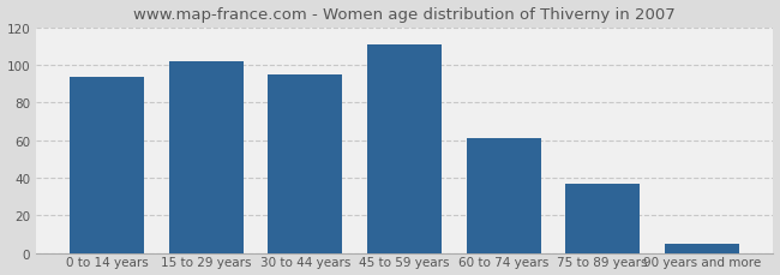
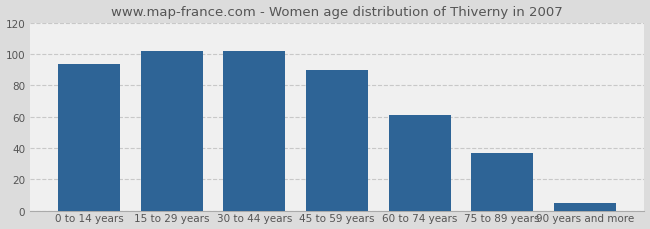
30 to 44 years: 95 -> 102
45 to 59 years: 111 -> 90
